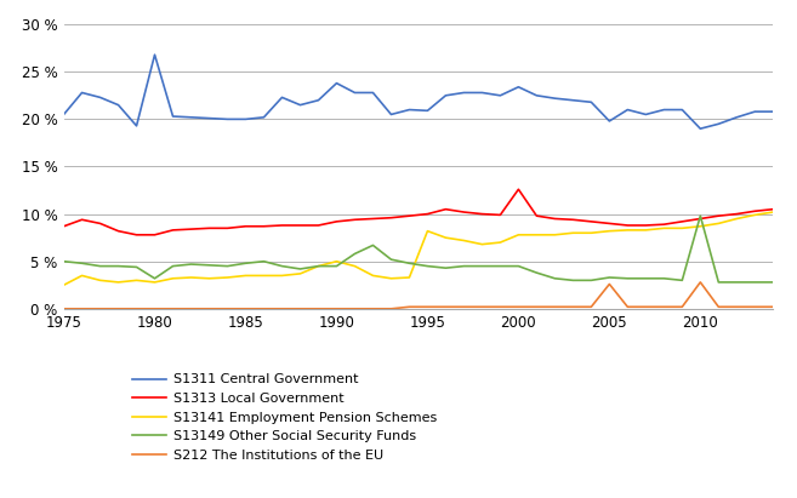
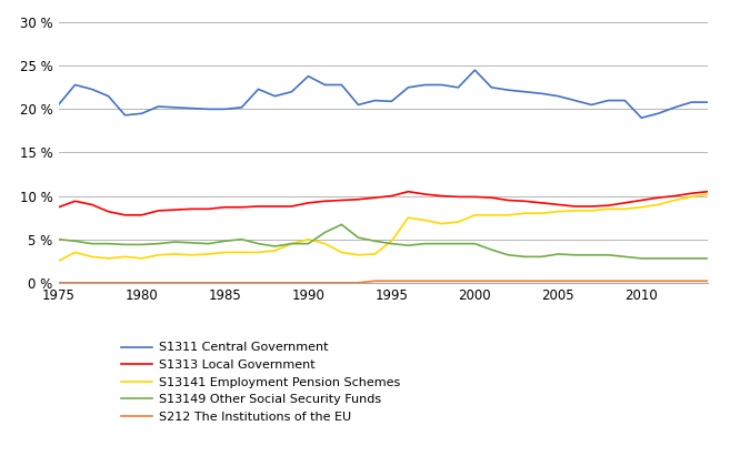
S1311 Central Government/1980: 26.8 % -> 19.5 %
S13149 Other Social Security Funds/1980: 3.2 % -> 4.4 %
S13141 Employment Pension Schemes/1995: 8.2 % -> 4.8 %
S1311 Central Government/2000: 23.4 % -> 24.5 %
S1313 Local Government/2000: 12.6 % -> 9.9 %
S1311 Central Government/2005: 19.8 % -> 21.5 %
S212 The Institutions of the EU/2005: 2.6 % -> 0.2 %
S13149 Other Social Security Funds/2010: 9.8 % -> 2.8 %
S212 The Institutions of the EU/2010: 2.8 % -> 0.2 %
